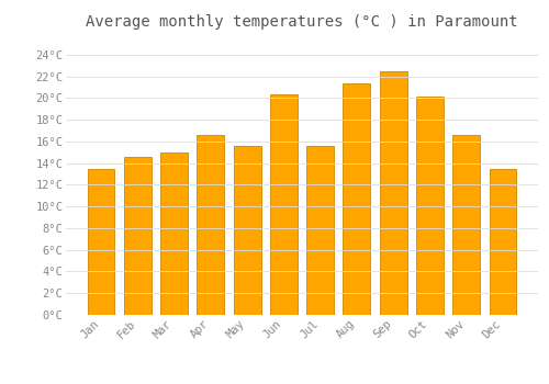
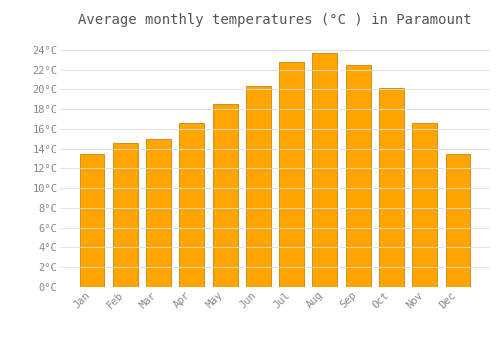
May: 15.6°C -> 18.5°C
Jul: 15.6°C -> 22.8°C
Aug: 21.4°C -> 23.7°C
